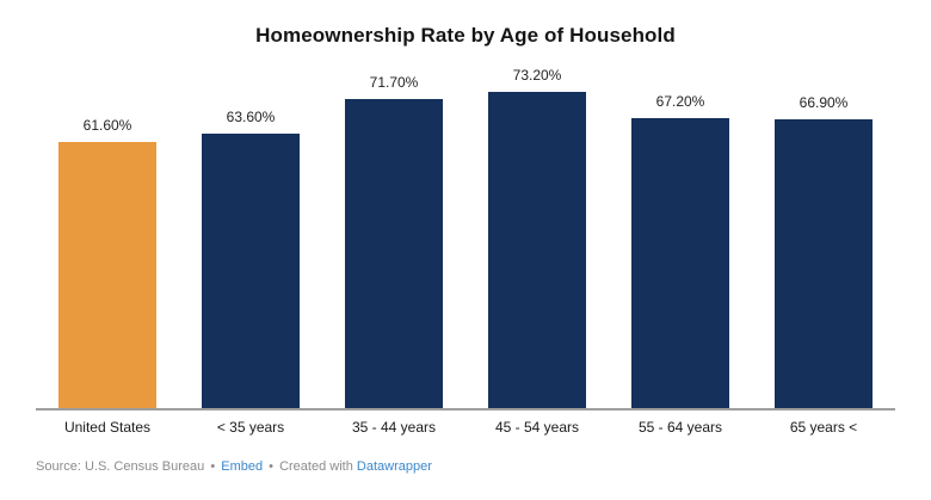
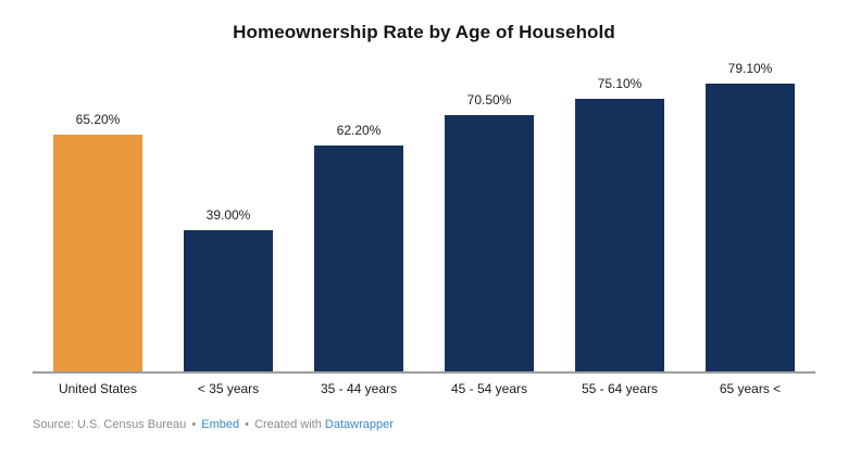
United States: 61.60% -> 65.20%
< 35 years: 63.60% -> 39.00%
35 - 44 years: 71.70% -> 62.20%
45 - 54 years: 73.20% -> 70.50%
55 - 64 years: 67.20% -> 75.10%
65 years <: 66.90% -> 79.10%
